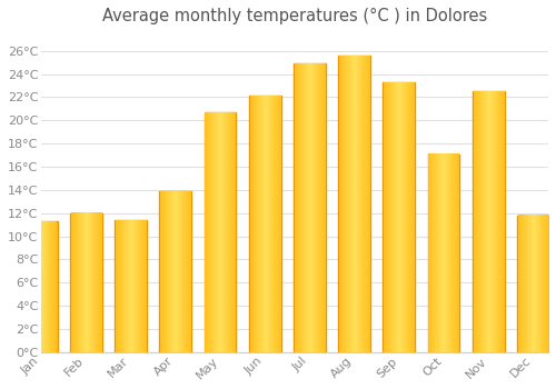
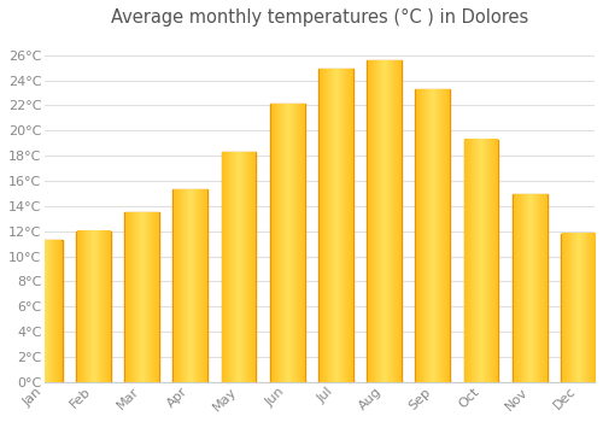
Mar: 11.4°C -> 13.5°C
Apr: 13.9°C -> 15.3°C
May: 20.7°C -> 18.3°C
Oct: 17.1°C -> 19.3°C
Nov: 22.5°C -> 14.9°C
